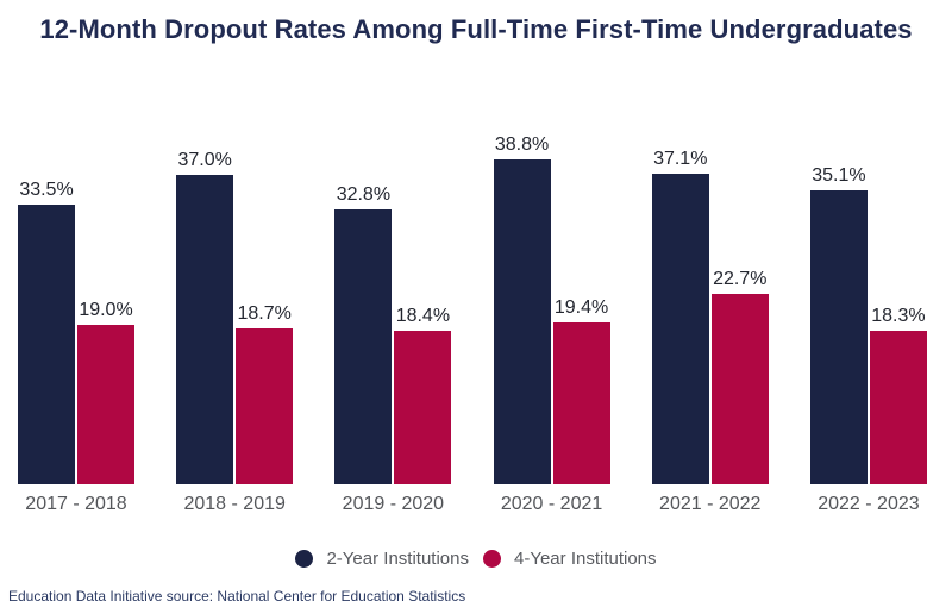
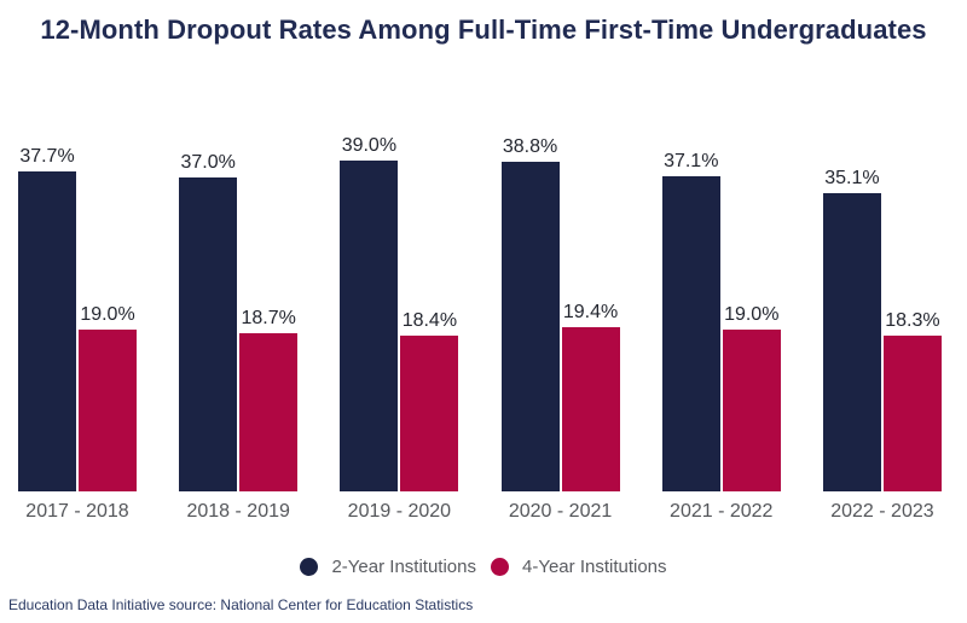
2-Year Institutions/2017 - 2018: 33.5% -> 37.7%
2-Year Institutions/2019 - 2020: 32.8% -> 39.0%
4-Year Institutions/2021 - 2022: 22.7% -> 19.0%
